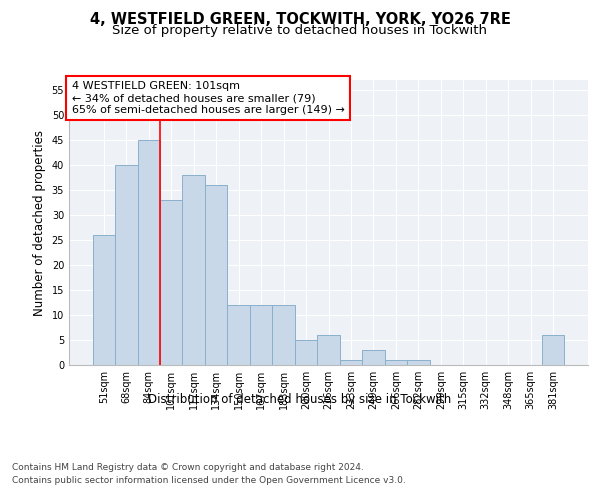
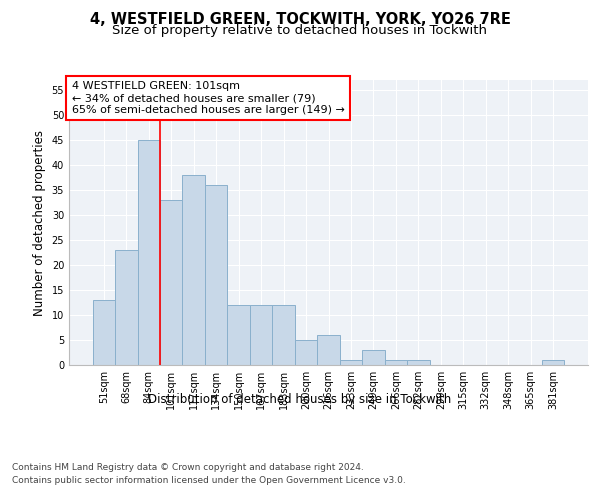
51sqm: 26 -> 13
68sqm: 40 -> 23
381sqm: 6 -> 1
